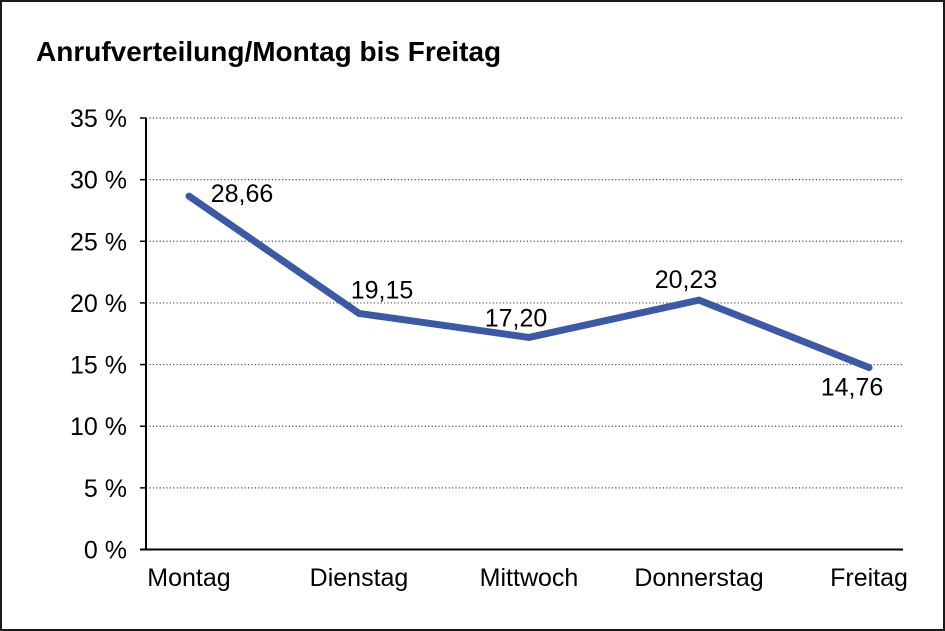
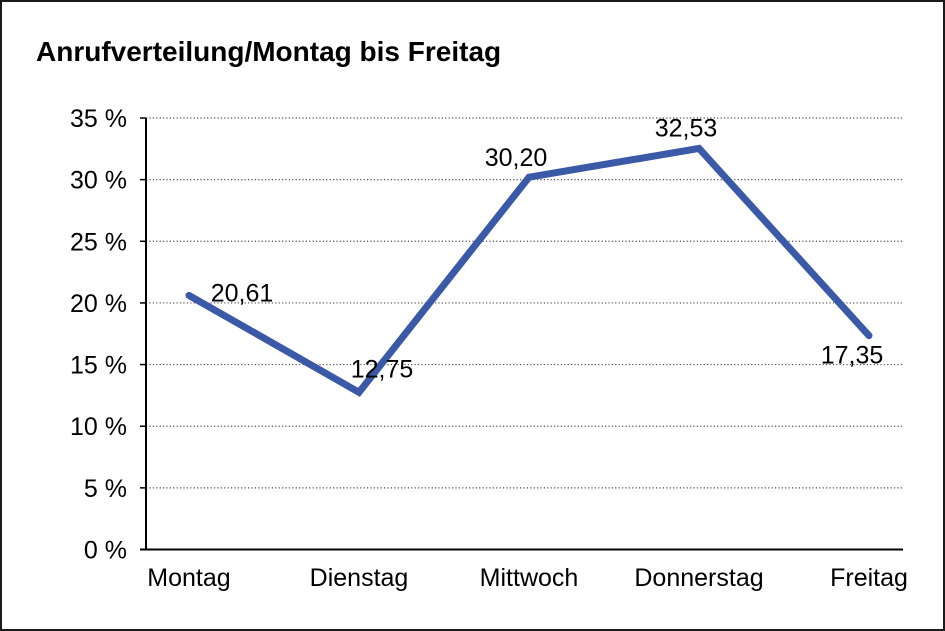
Montag: 28,66 -> 20,61
Dienstag: 19,15 -> 12,75
Mittwoch: 17,20 -> 30,20
Donnerstag: 20,23 -> 32,53
Freitag: 14,76 -> 17,35
